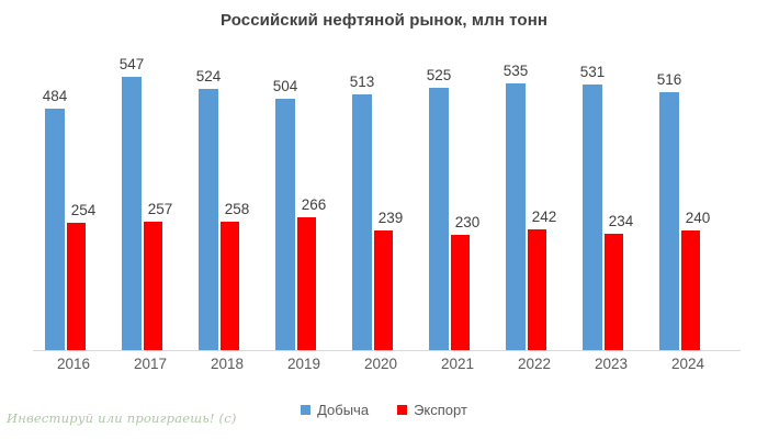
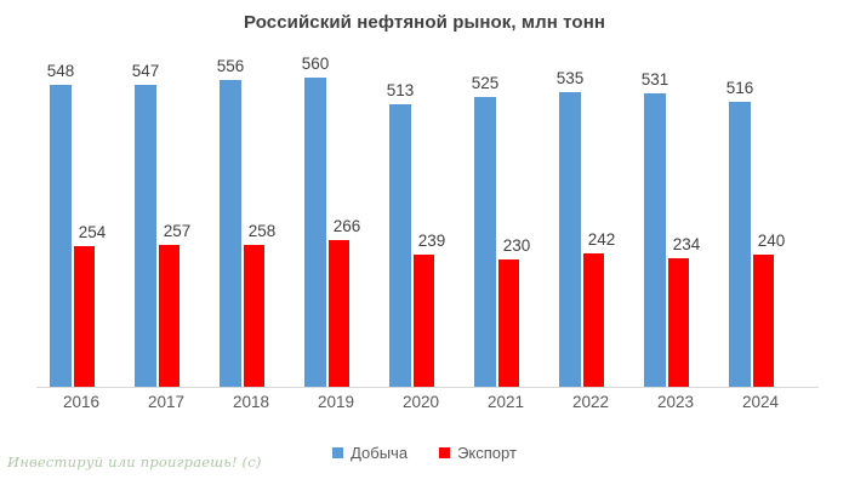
Добыча/2016: 484 -> 548
Добыча/2018: 524 -> 556
Добыча/2019: 504 -> 560
